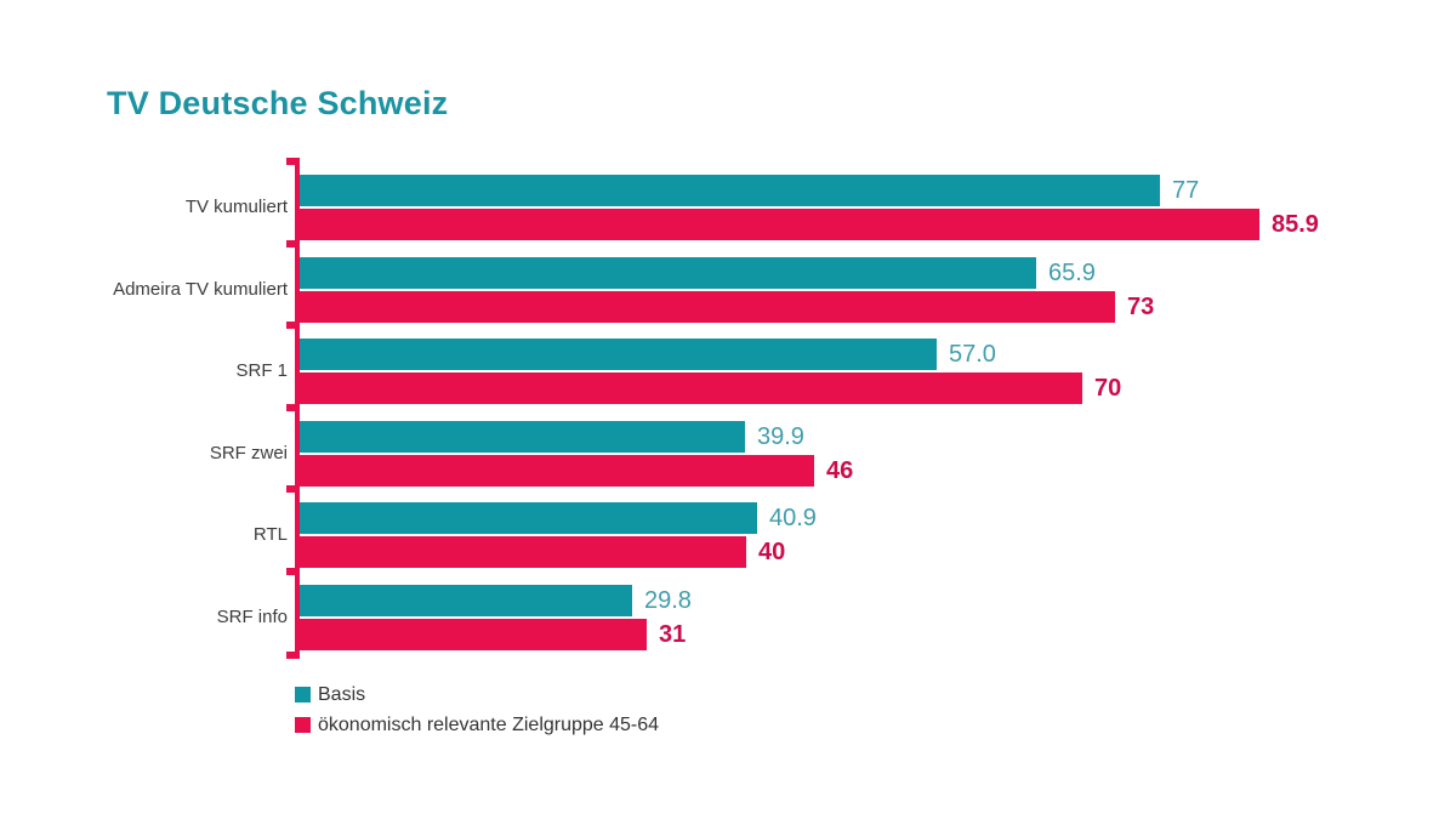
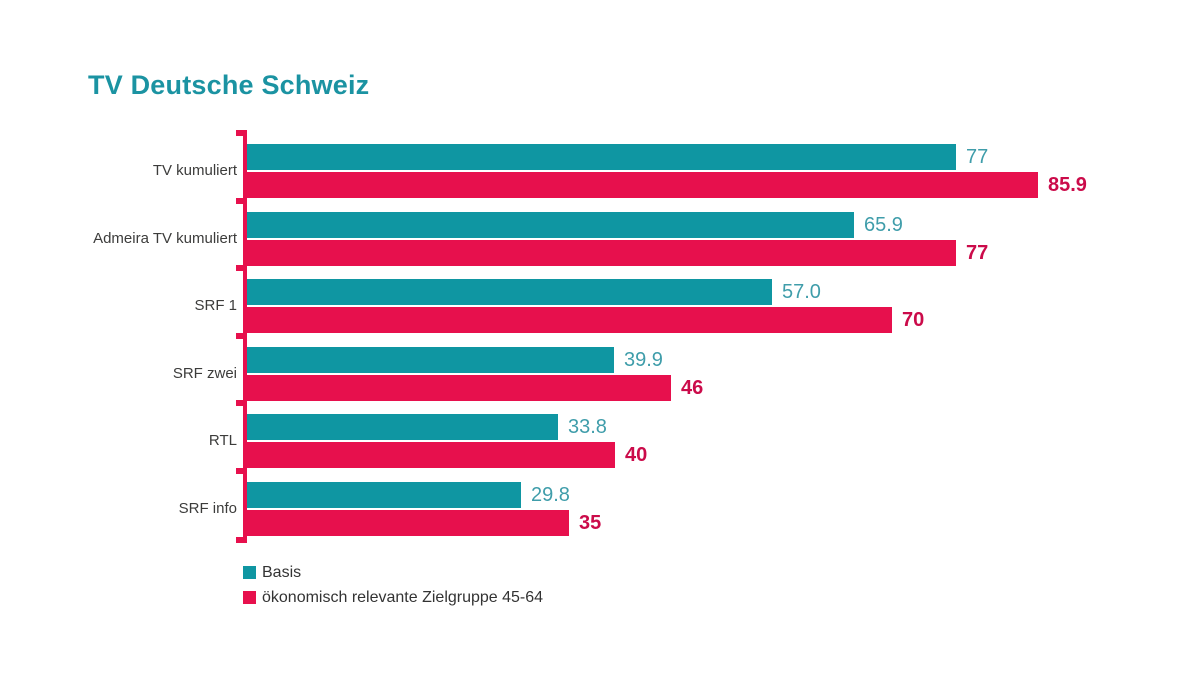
ökonomisch relevante Zielgruppe 45-64/Admeira TV kumuliert: 73 -> 77
Basis/RTL: 40.9 -> 33.8
ökonomisch relevante Zielgruppe 45-64/SRF info: 31 -> 35
